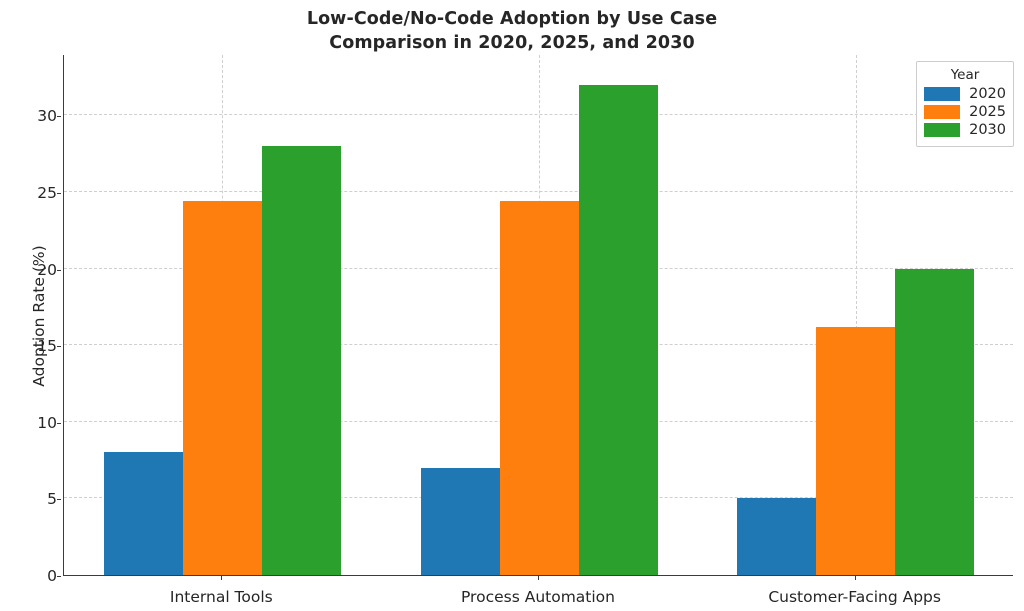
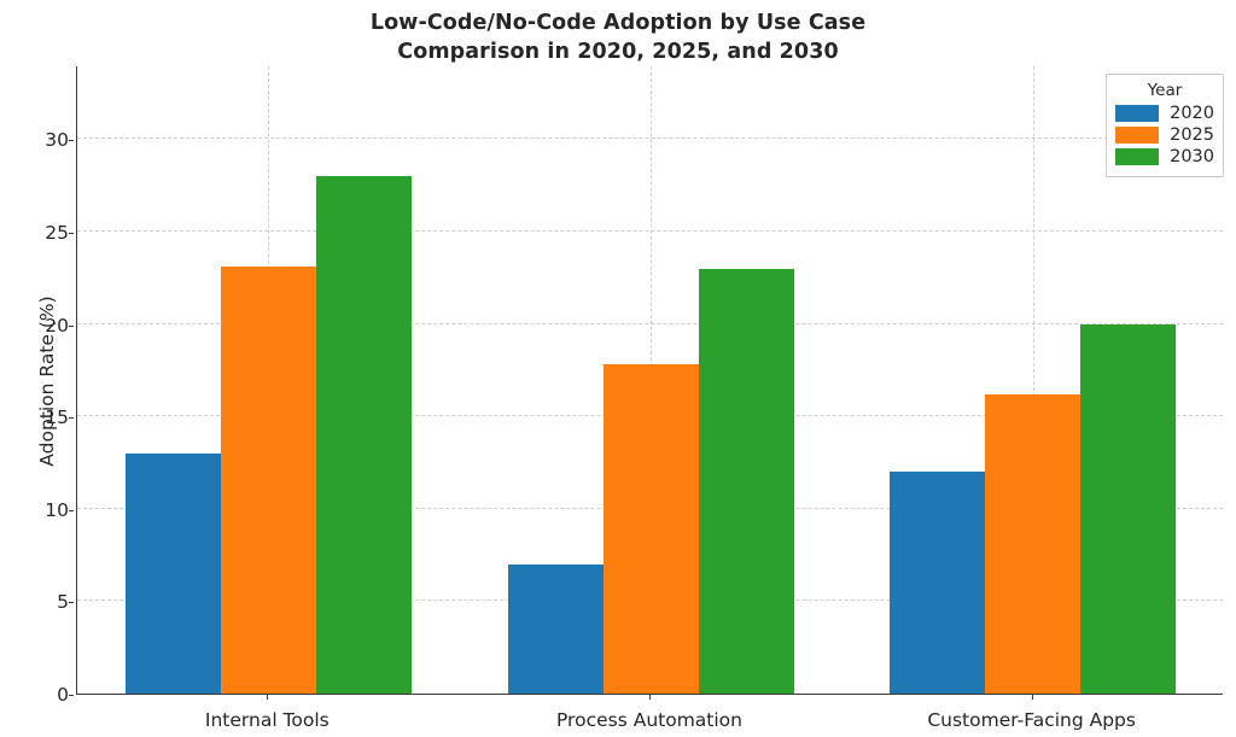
2020/Internal Tools: 8 -> 13
2025/Internal Tools: 24.4 -> 23.1
2025/Process Automation: 24.4 -> 17.8
2030/Process Automation: 32 -> 23
2020/Customer-Facing Apps: 5 -> 12
